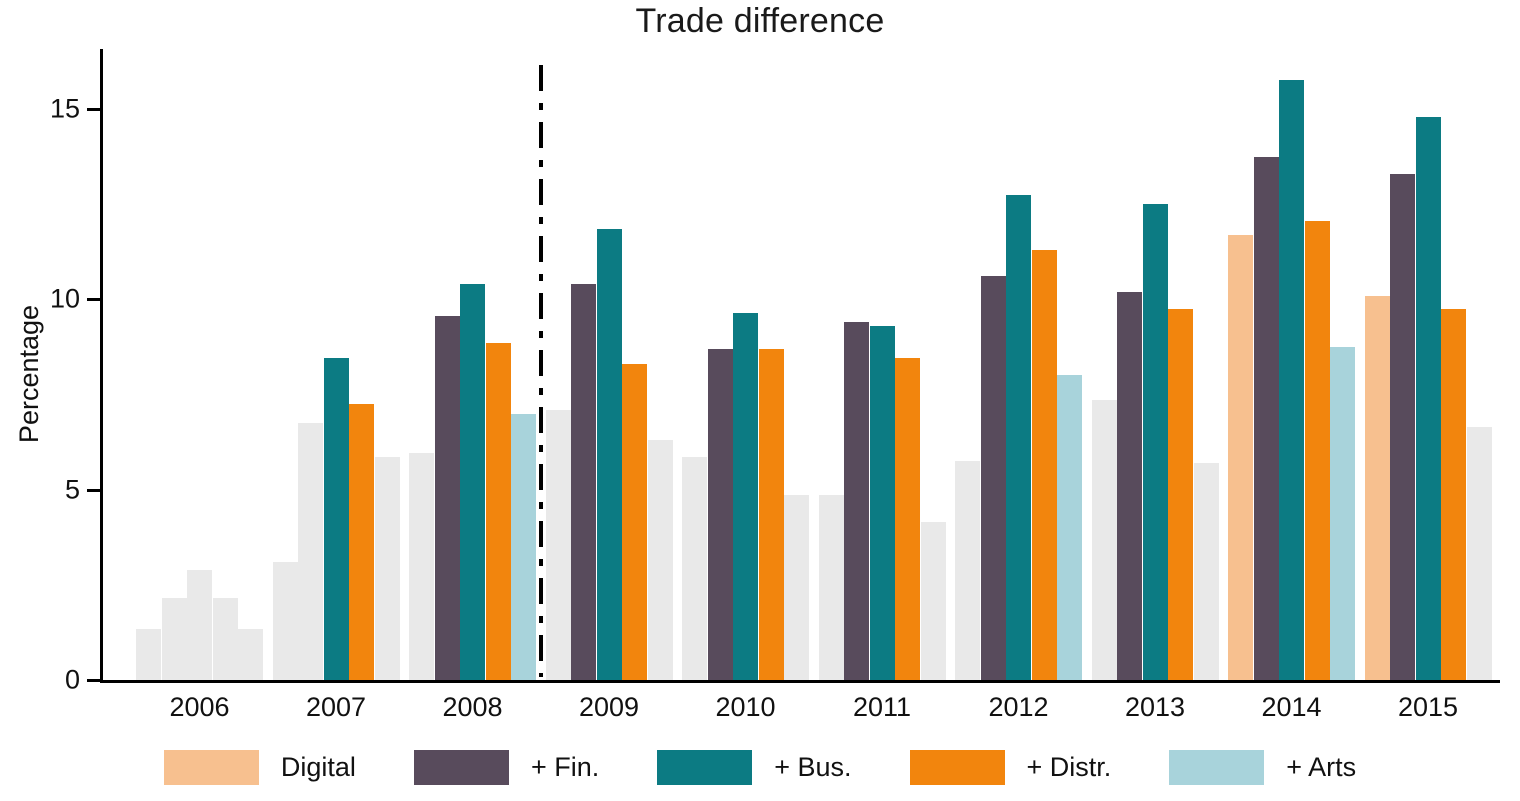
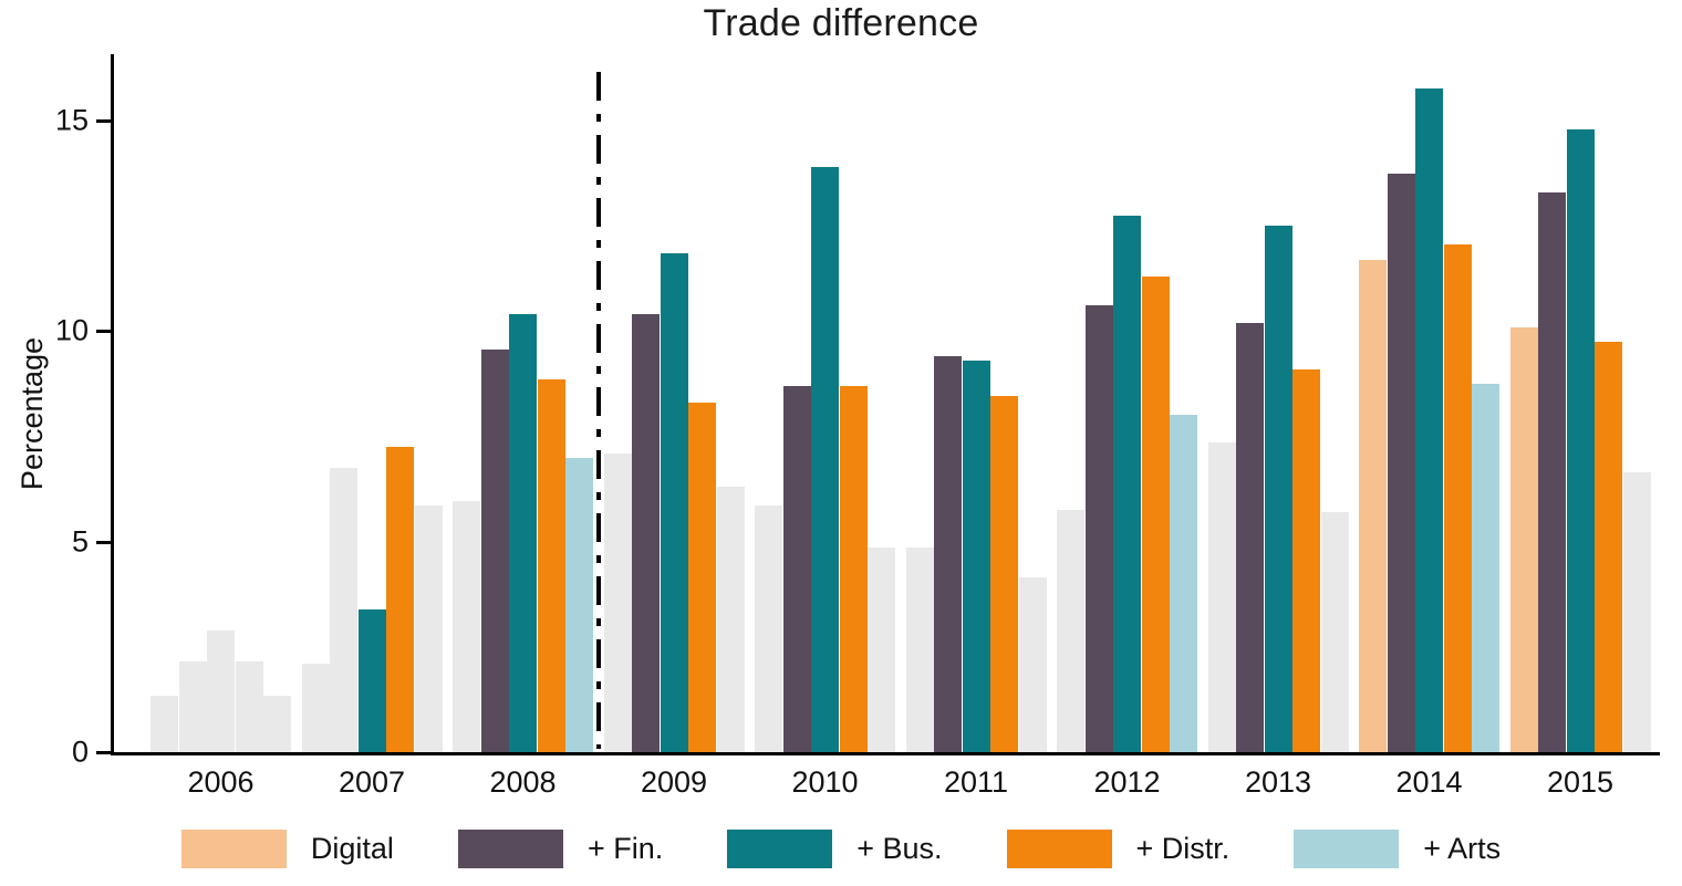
Digital/2007: 3.1 -> 2.1
+ Bus./2007: 8.4 -> 3.4
+ Bus./2010: 9.7 -> 13.9
+ Distr./2013: 9.8 -> 9.1
